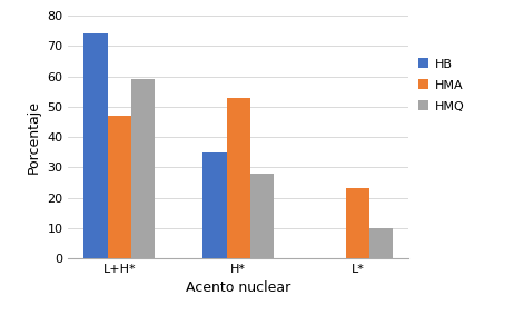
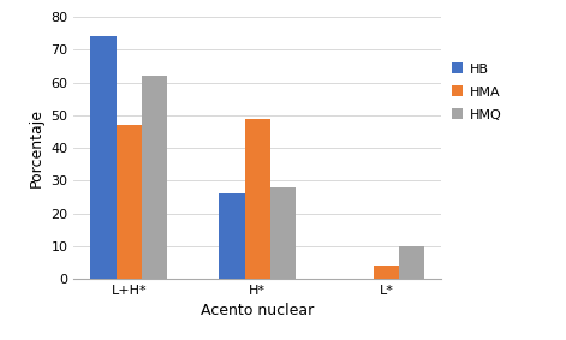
HMQ/L+H*: 59 -> 62
HB/H*: 35 -> 26
HMA/H*: 53 -> 49
HMA/L*: 23 -> 4
